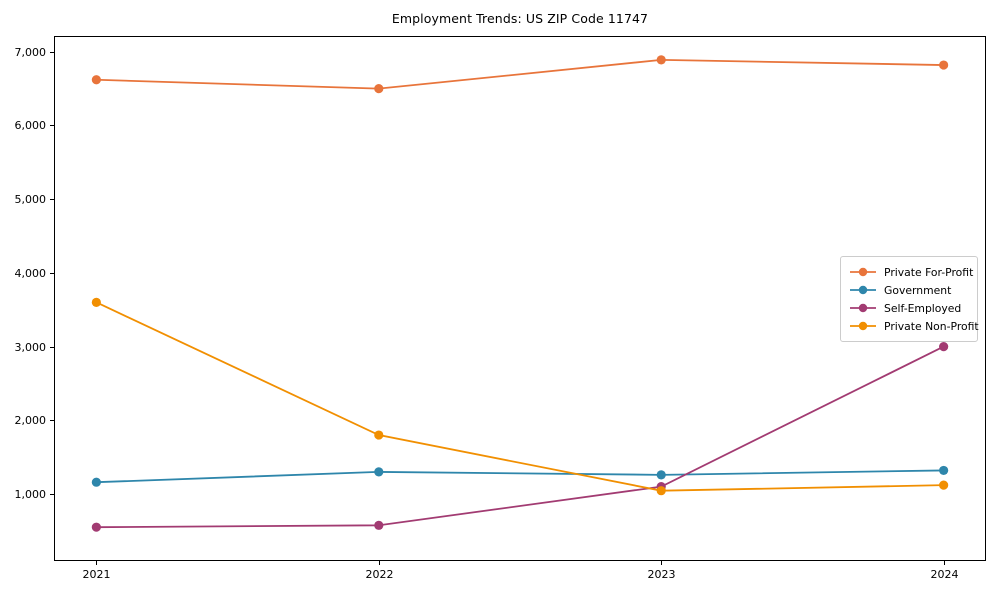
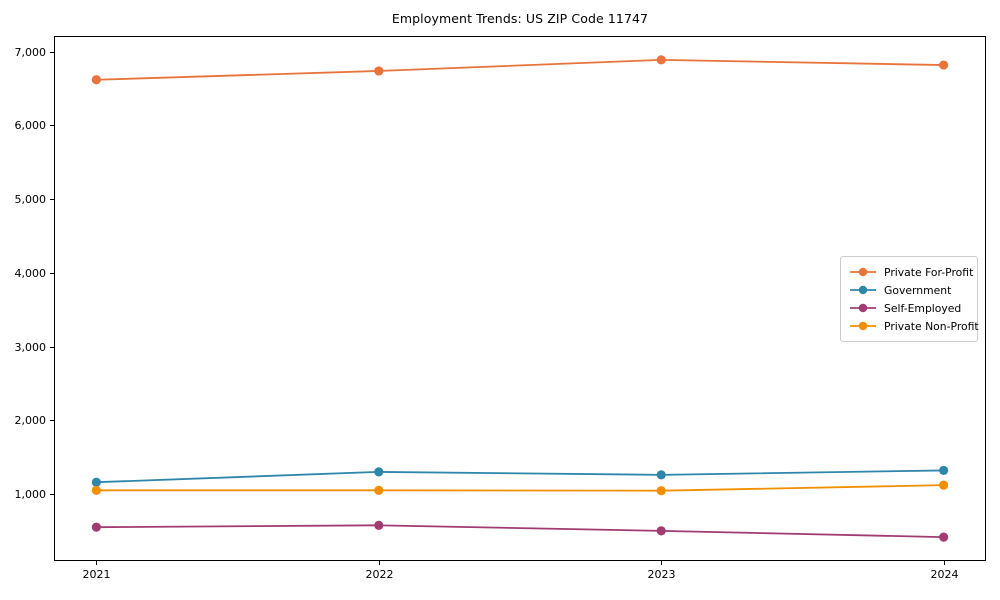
Private Non-Profit/2021: 3600 -> 1000
Private For-Profit/2022: 6500 -> 6700
Private Non-Profit/2022: 1800 -> 1000
Self-Employed/2023: 1100 -> 500
Self-Employed/2024: 3000 -> 400
